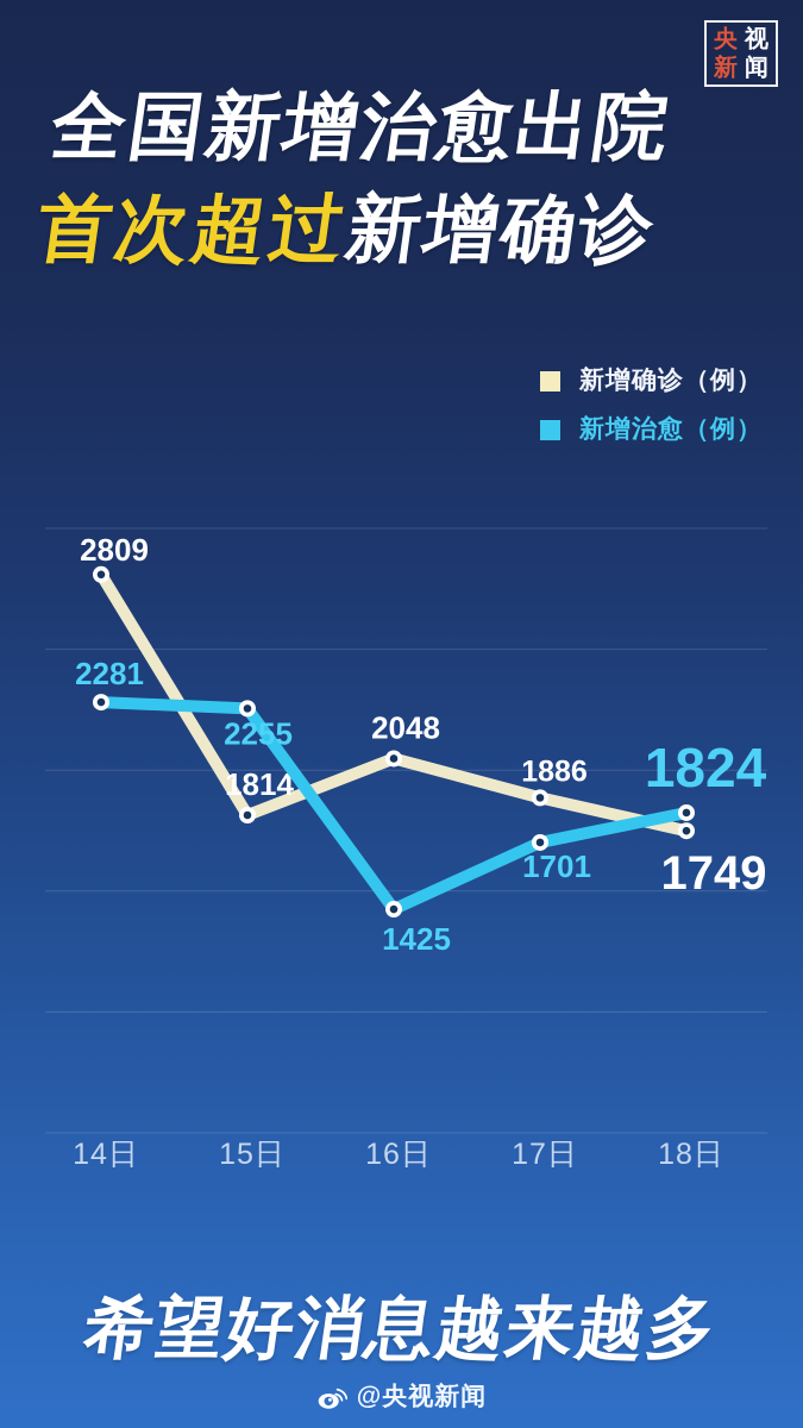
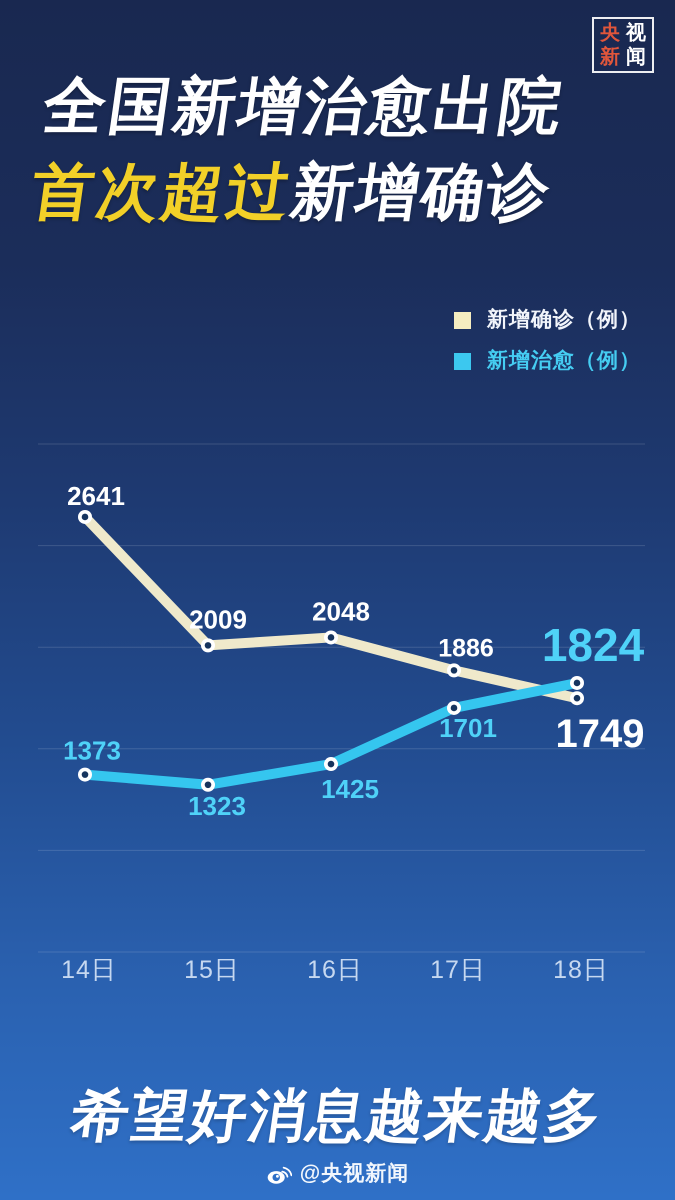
新增确诊（例）/14日: 2809 -> 2641
新增治愈（例）/14日: 2281 -> 1373
新增确诊（例）/15日: 1814 -> 2009
新增治愈（例）/15日: 2255 -> 1323
